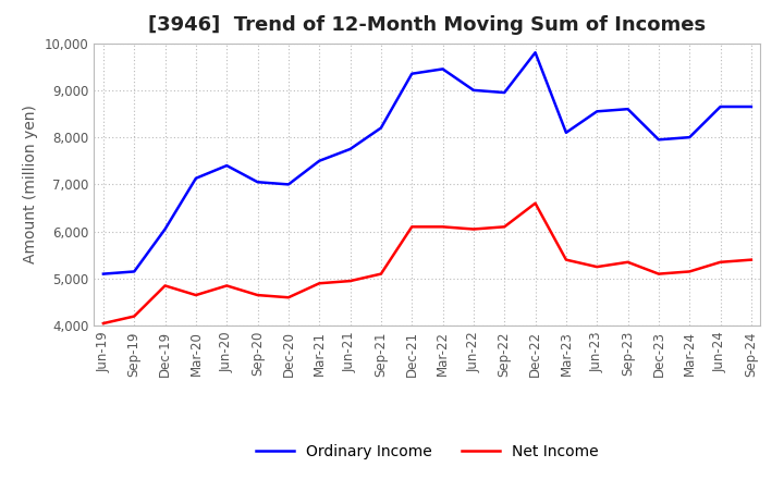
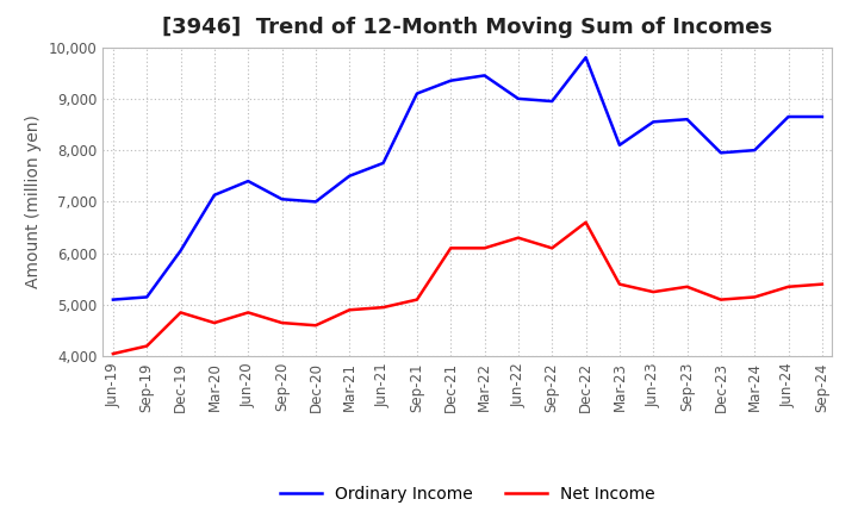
Ordinary Income/Sep-21: 8,200 -> 9,100
Net Income/Jun-22: 6,050 -> 6,300
